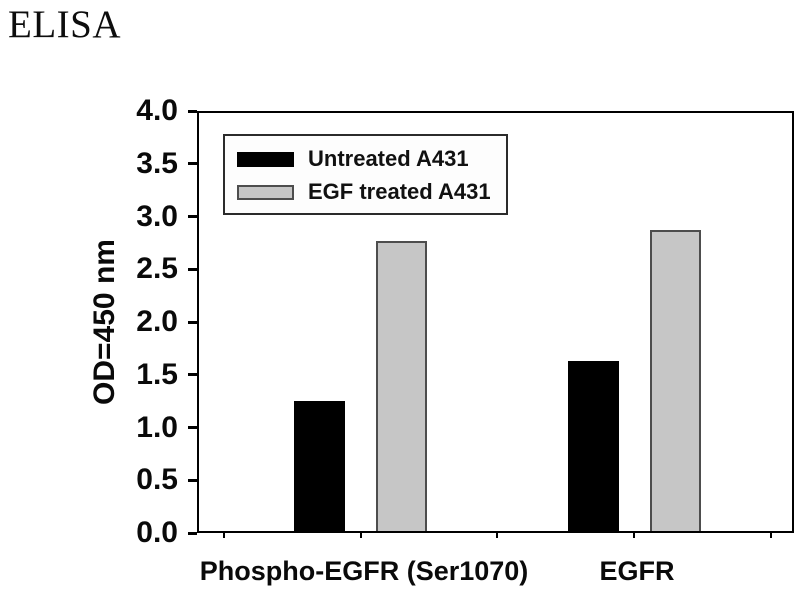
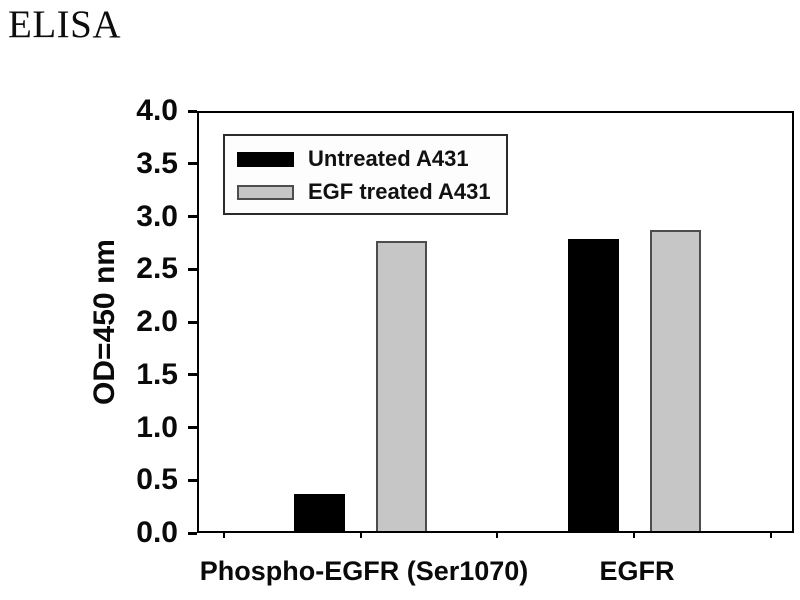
Untreated A431/Phospho-EGFR (Ser1070): 1.25 -> 0.37
Untreated A431/EGFR: 1.63 -> 2.79
